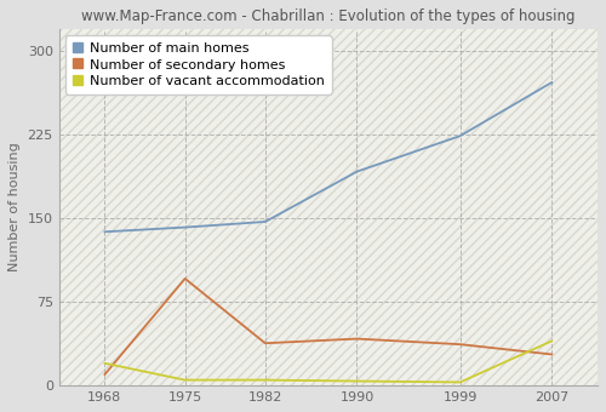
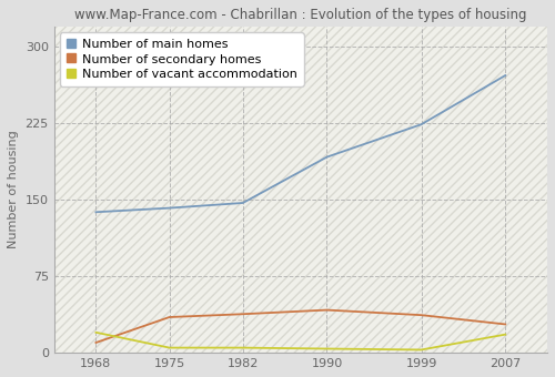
Number of secondary homes/1975: 96 -> 35
Number of vacant accommodation/2007: 40 -> 18
